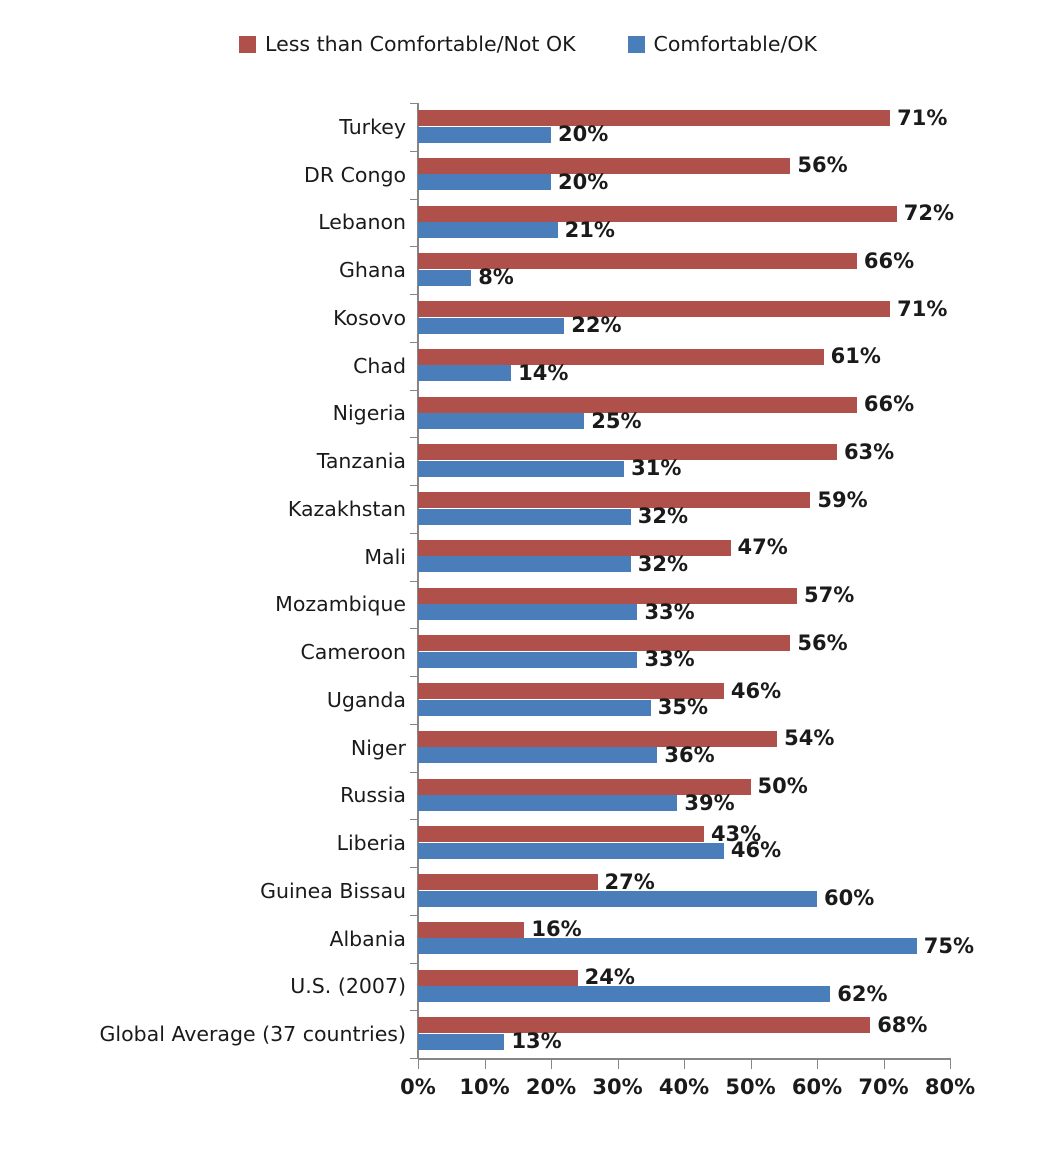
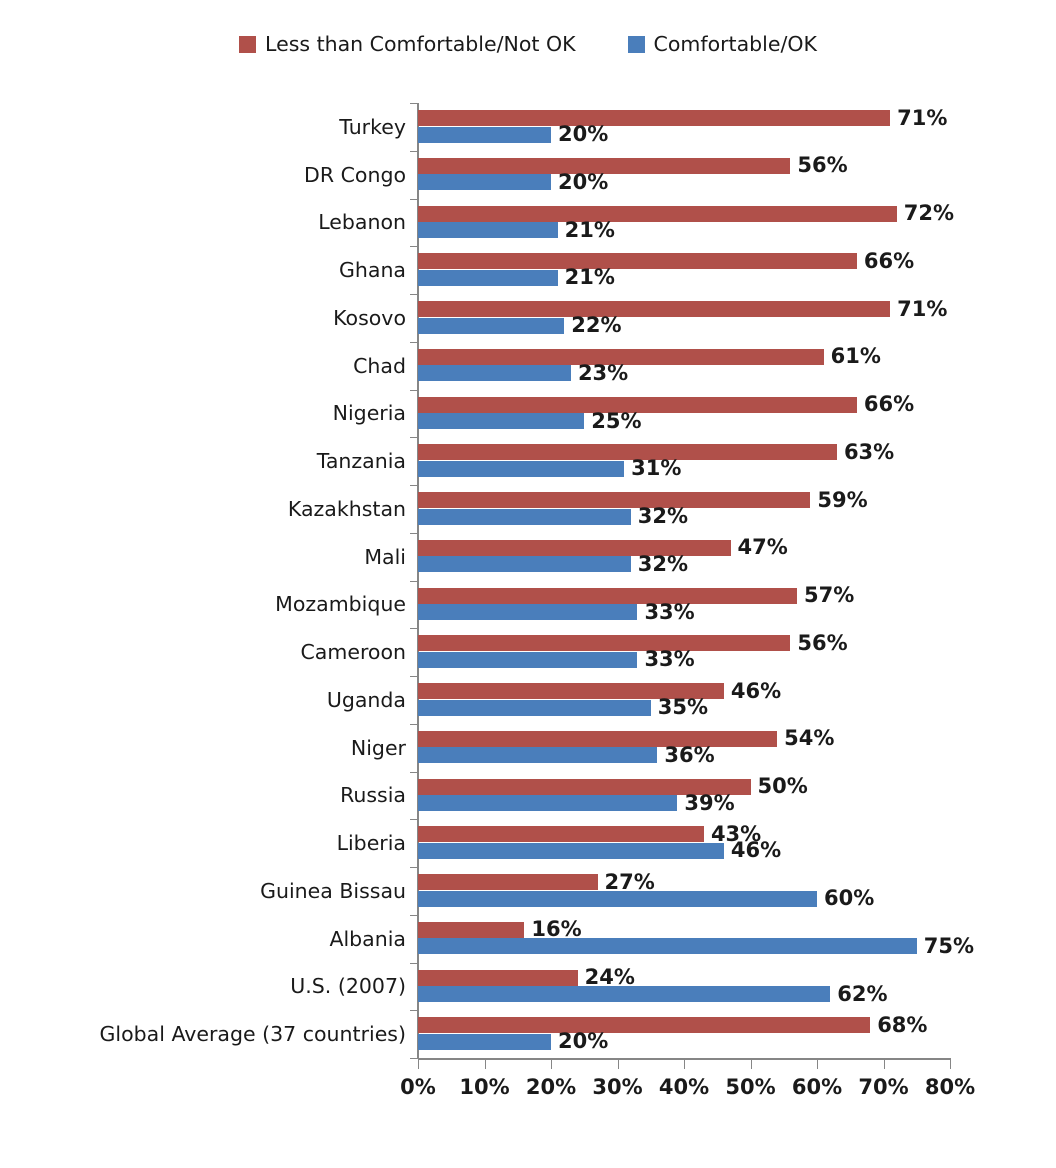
Comfortable/OK/Ghana: 8% -> 21%
Comfortable/OK/Chad: 14% -> 23%
Comfortable/OK/Global Average (37 countries): 13% -> 20%
